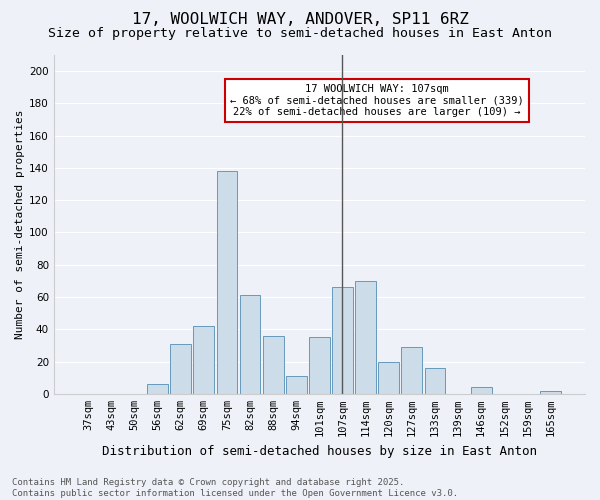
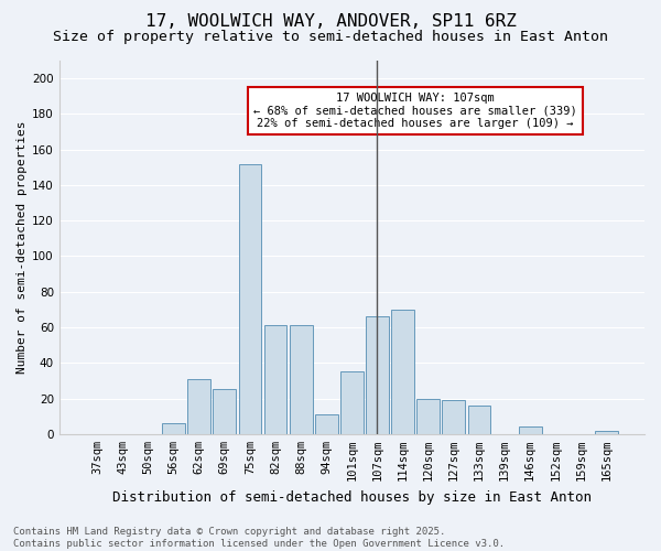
69sqm: 42 -> 25
75sqm: 138 -> 152
88sqm: 36 -> 61
127sqm: 29 -> 19
